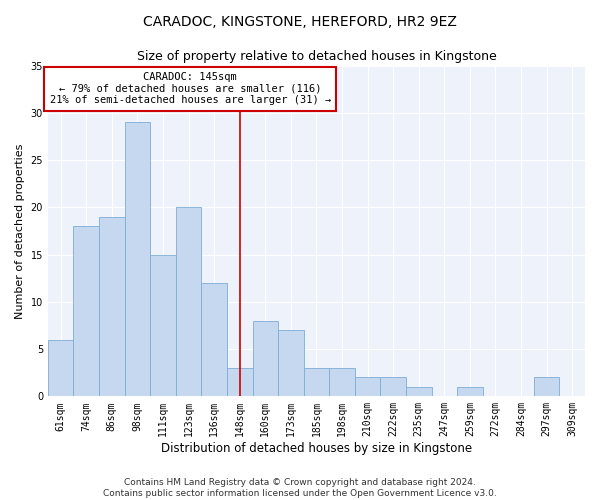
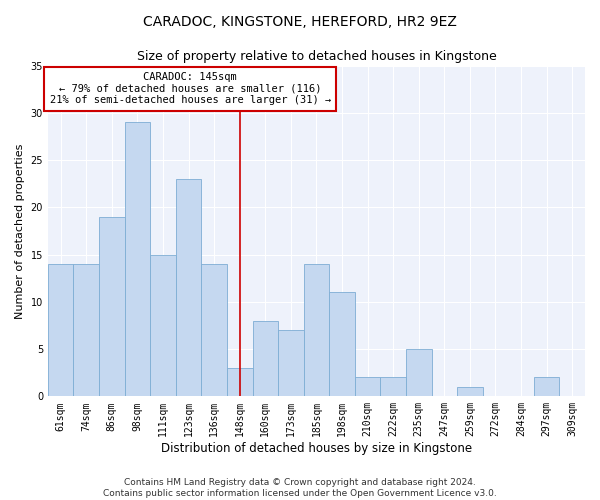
61sqm: 6 -> 14
74sqm: 18 -> 14
123sqm: 20 -> 23
136sqm: 12 -> 14
185sqm: 3 -> 14
198sqm: 3 -> 11
235sqm: 1 -> 5
